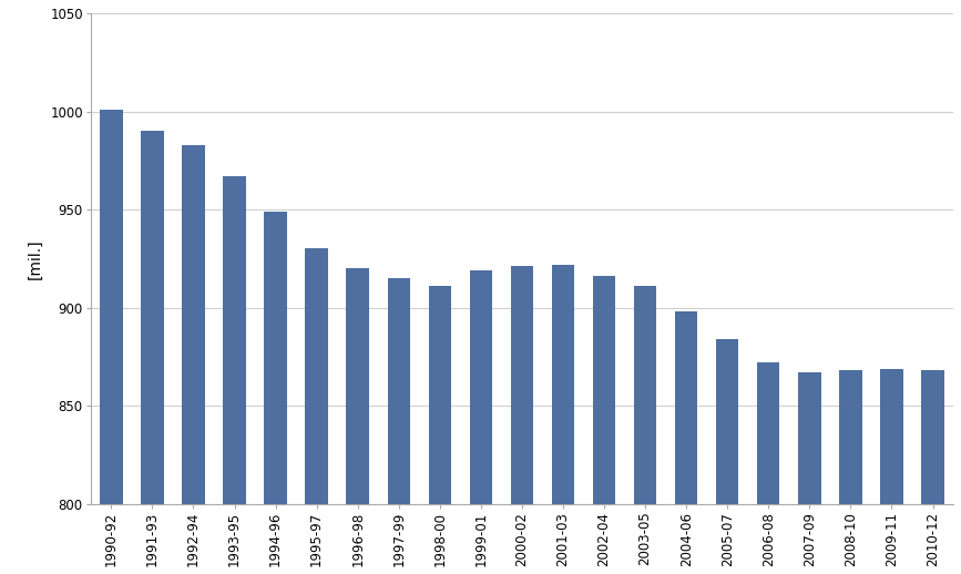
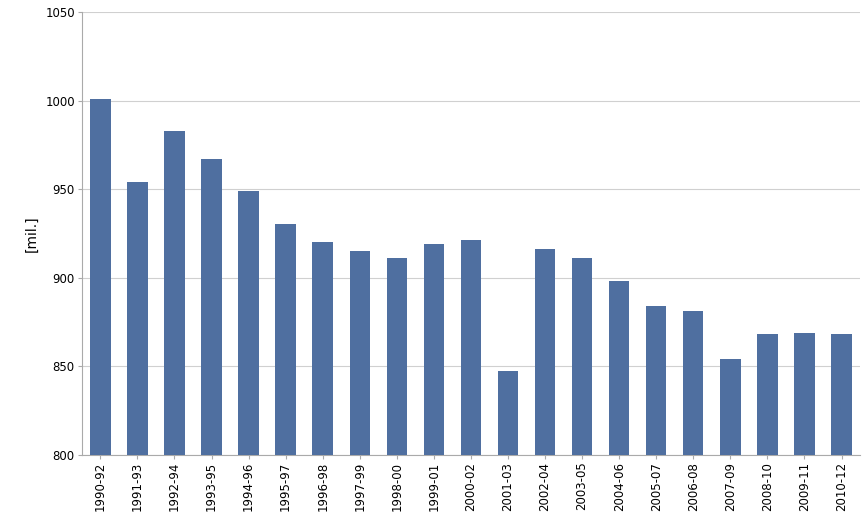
1991-93: 990 -> 954
2001-03: 922 -> 847
2006-08: 872 -> 881
2007-09: 867 -> 854
